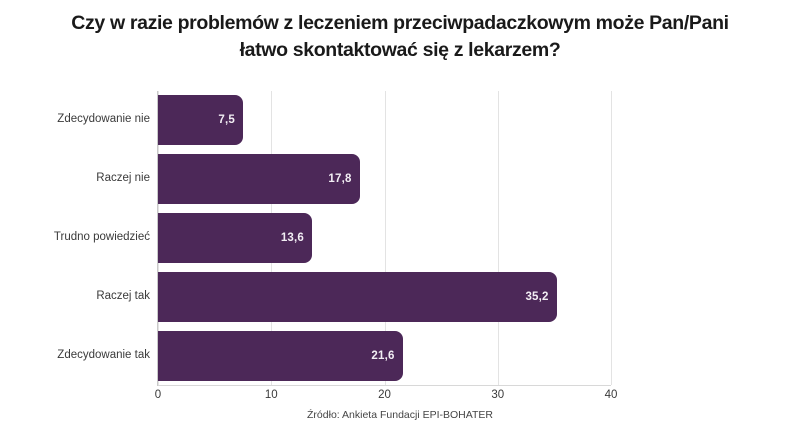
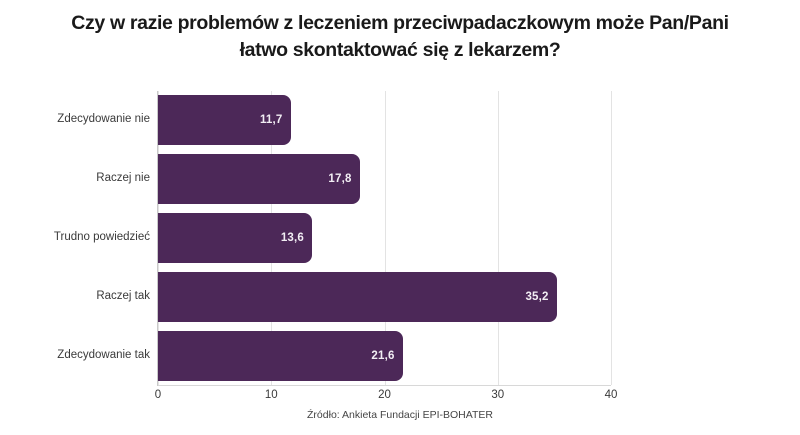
Zdecydowanie nie: 7,5 -> 11,7
